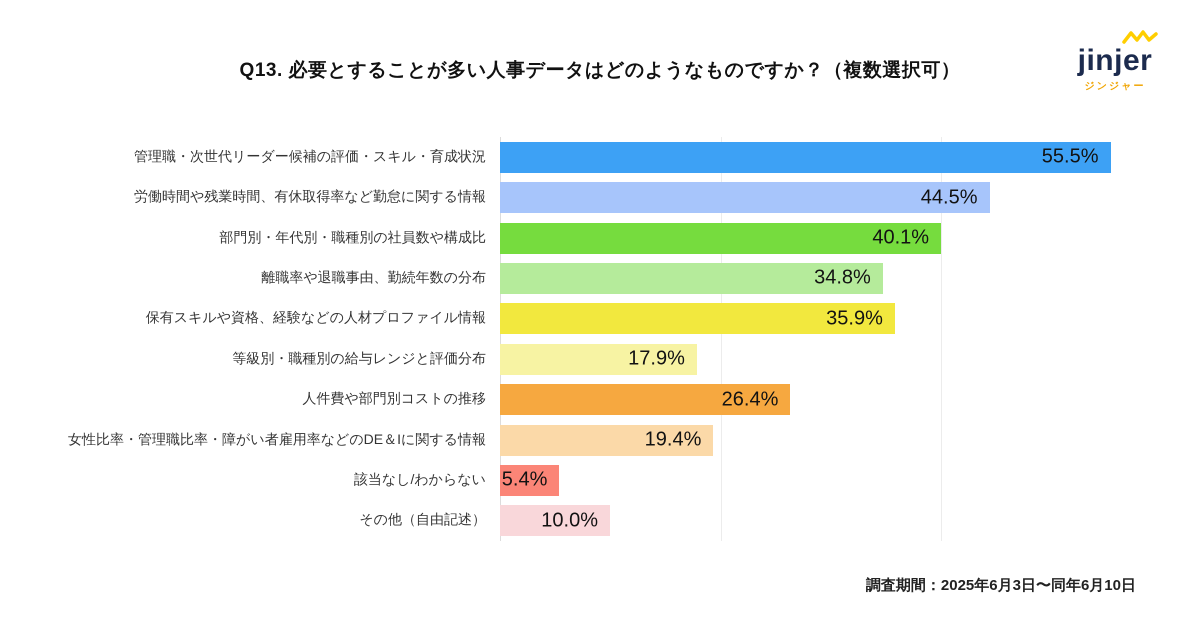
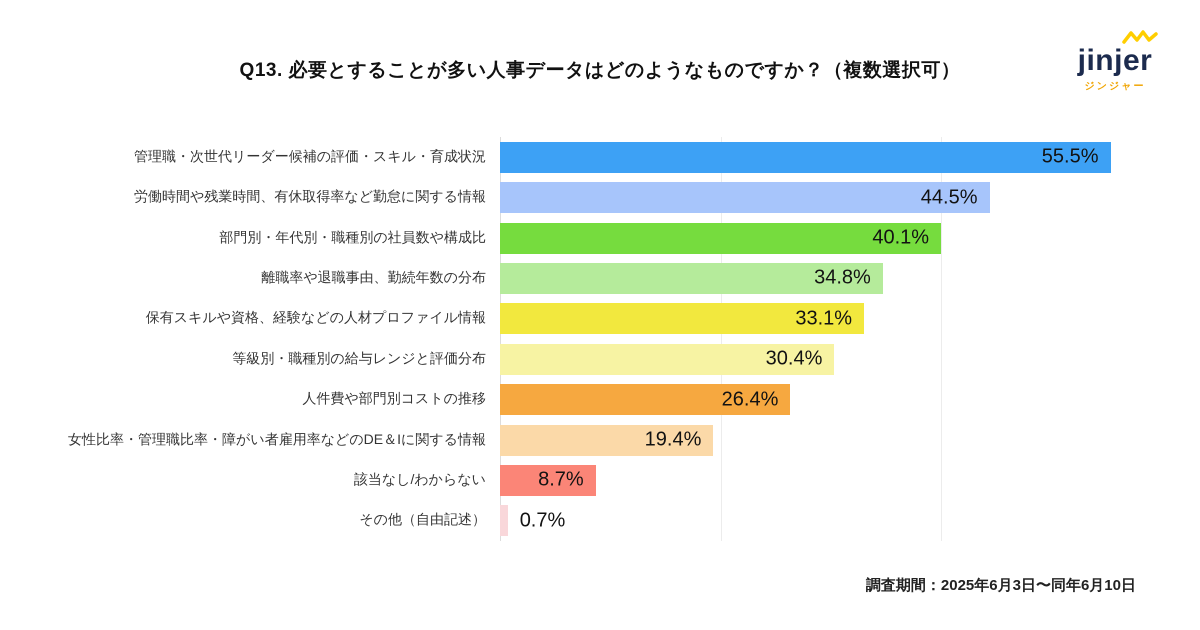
保有スキルや資格、経験などの人材プロファイル情報: 35.9% -> 33.1%
等級別・職種別の給与レンジと評価分布: 17.9% -> 30.4%
該当なし/わからない: 5.4% -> 8.7%
その他（自由記述）: 10.0% -> 0.7%
